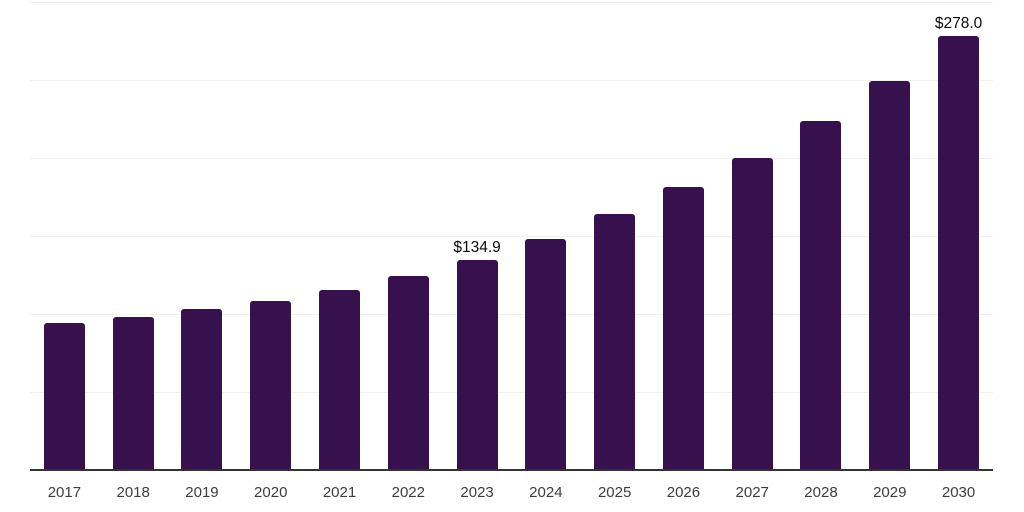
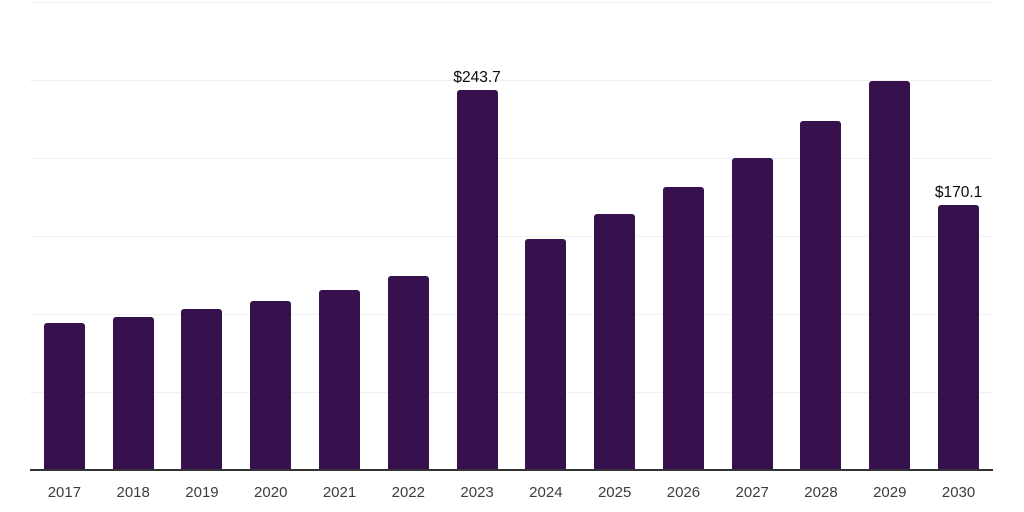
2023: $134.9 -> $243.7
2030: $278.0 -> $170.1
